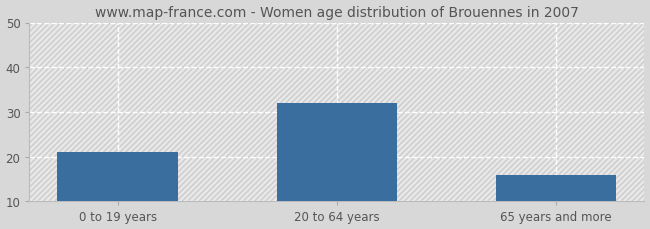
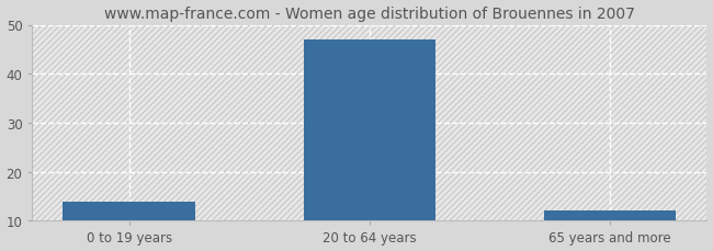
0 to 19 years: 21 -> 14
20 to 64 years: 32 -> 47
65 years and more: 16 -> 12
